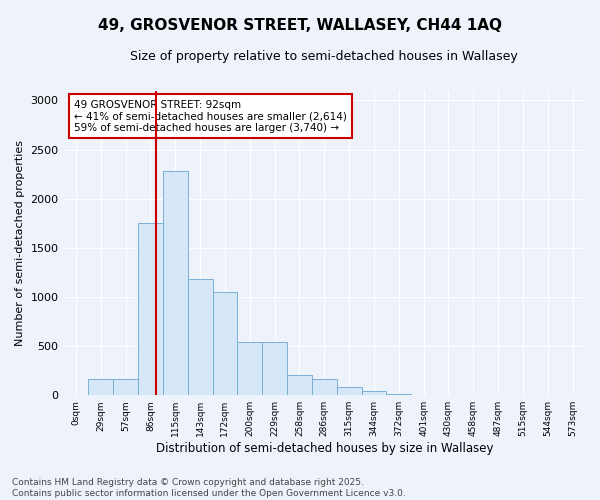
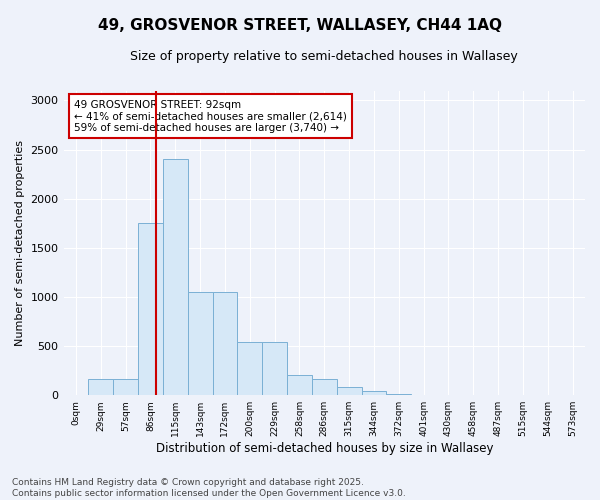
115sqm: 2280 -> 2400
143sqm: 1180 -> 1050
